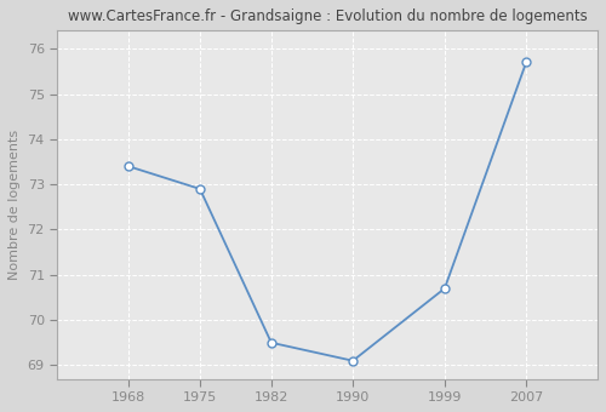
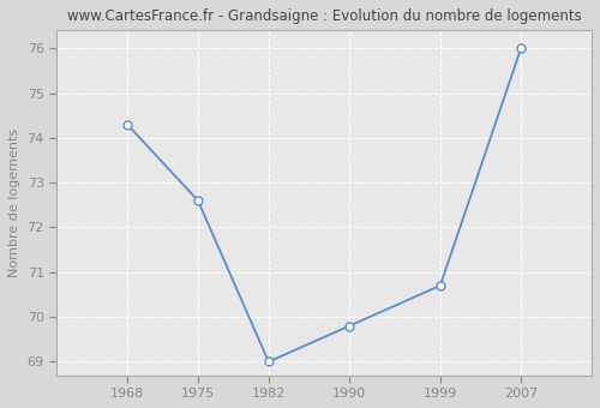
1968: 73.4 -> 74.3
1975: 72.9 -> 72.6
1982: 69.5 -> 69.0
1990: 69.1 -> 69.8
2007: 75.7 -> 76.0
